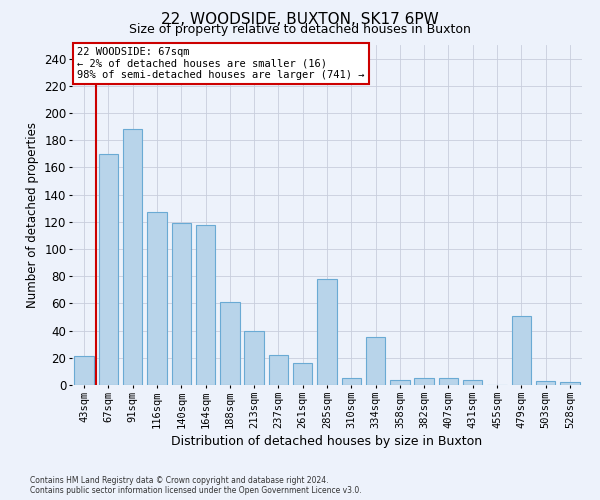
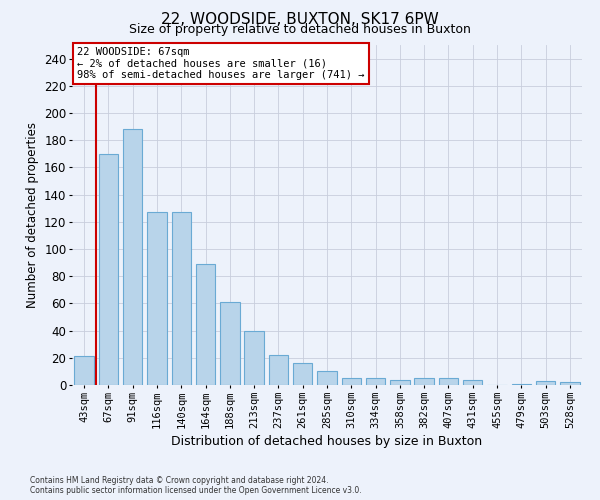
140sqm: 119 -> 127
164sqm: 118 -> 89
285sqm: 78 -> 10
334sqm: 35 -> 5
479sqm: 51 -> 1
